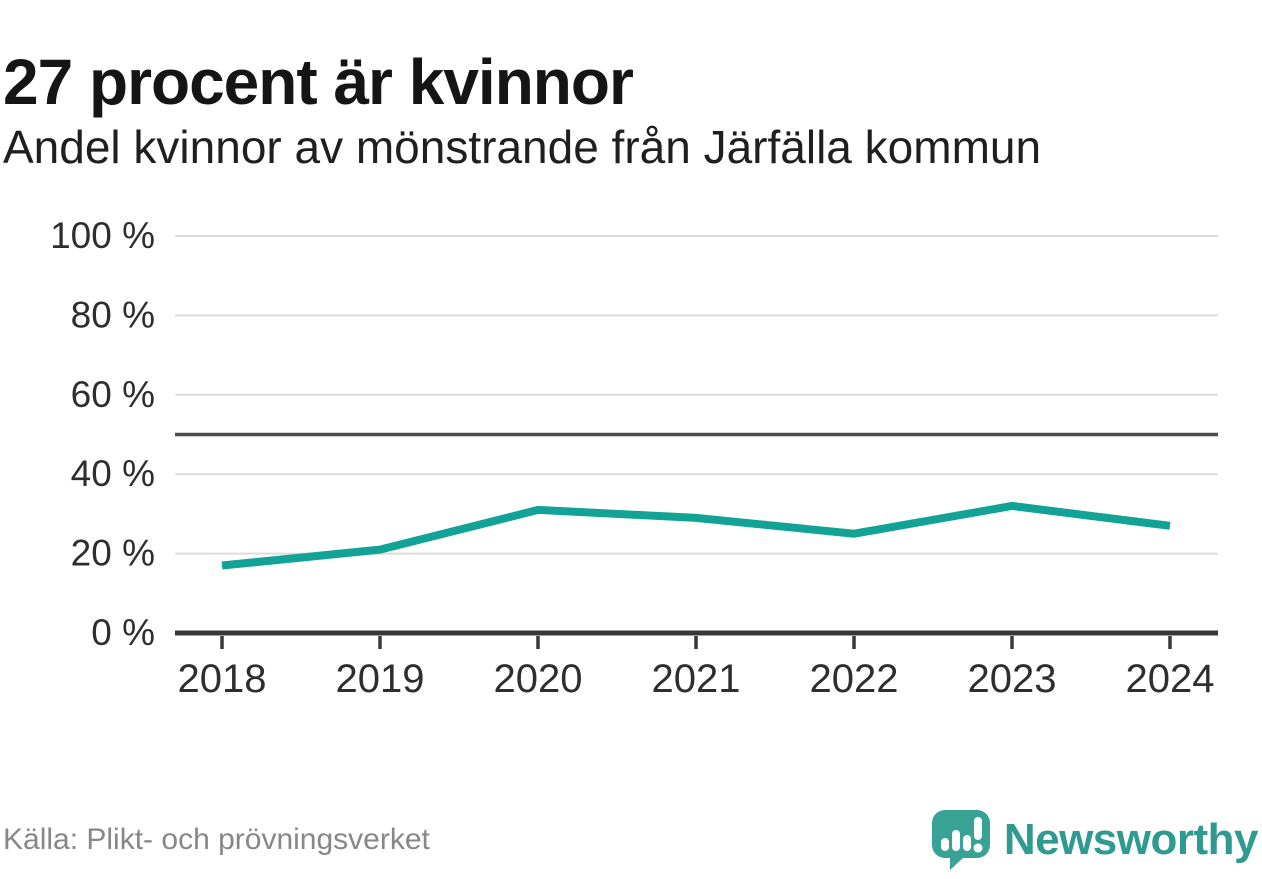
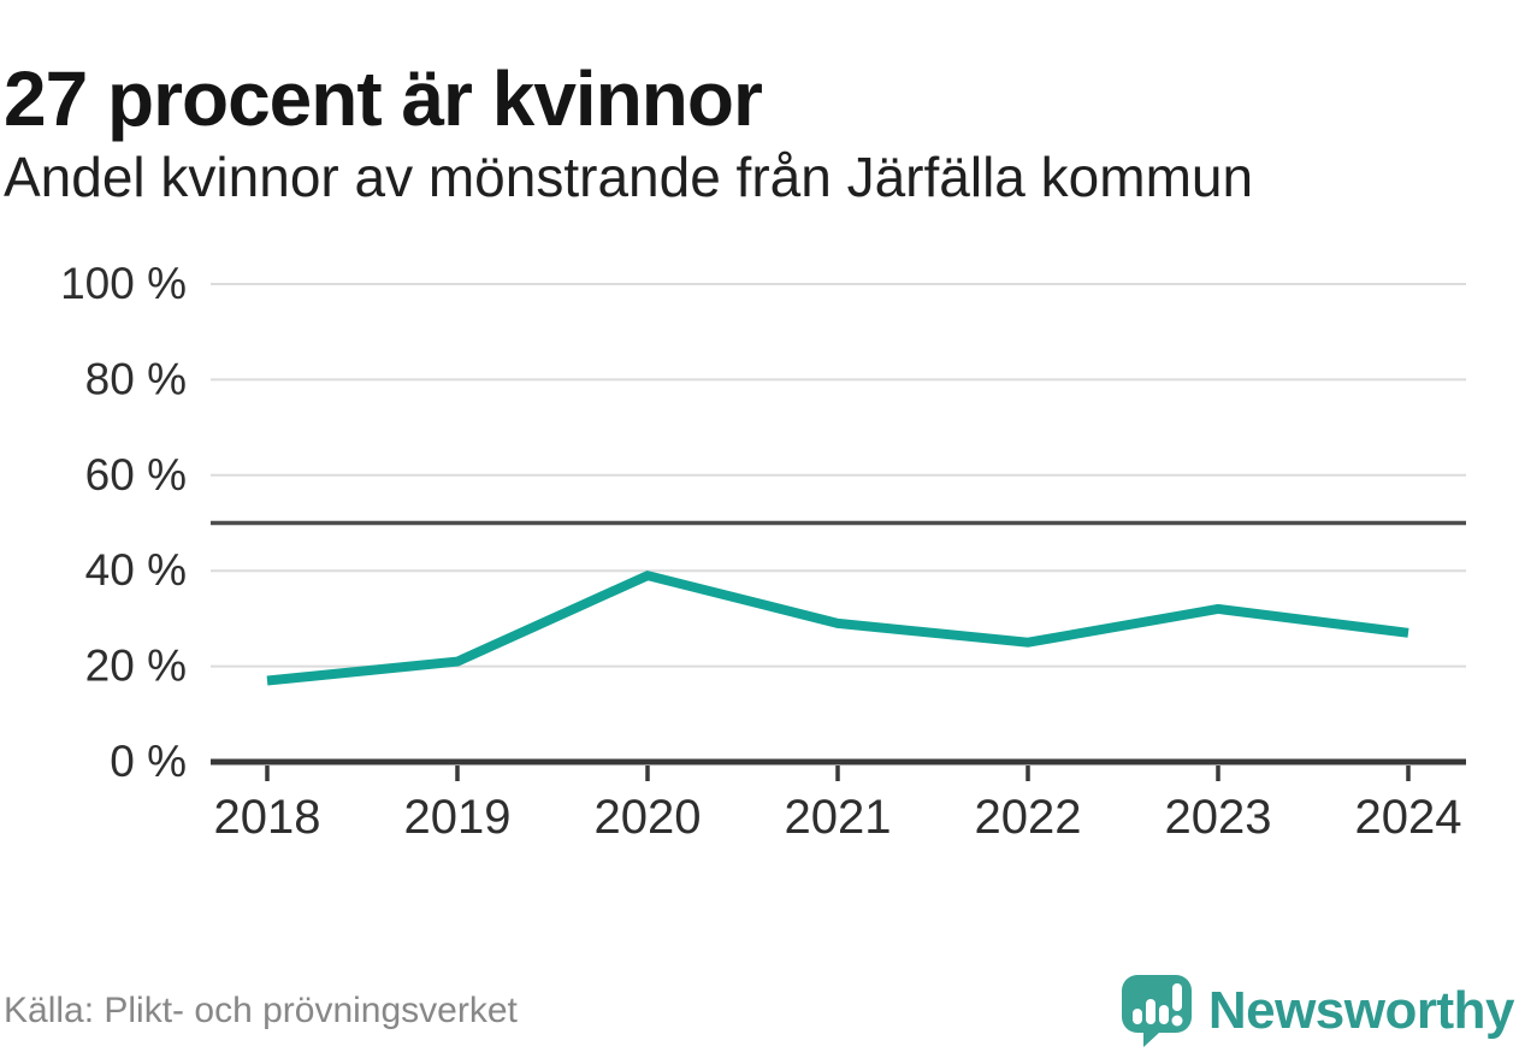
2020: 31% -> 39%
